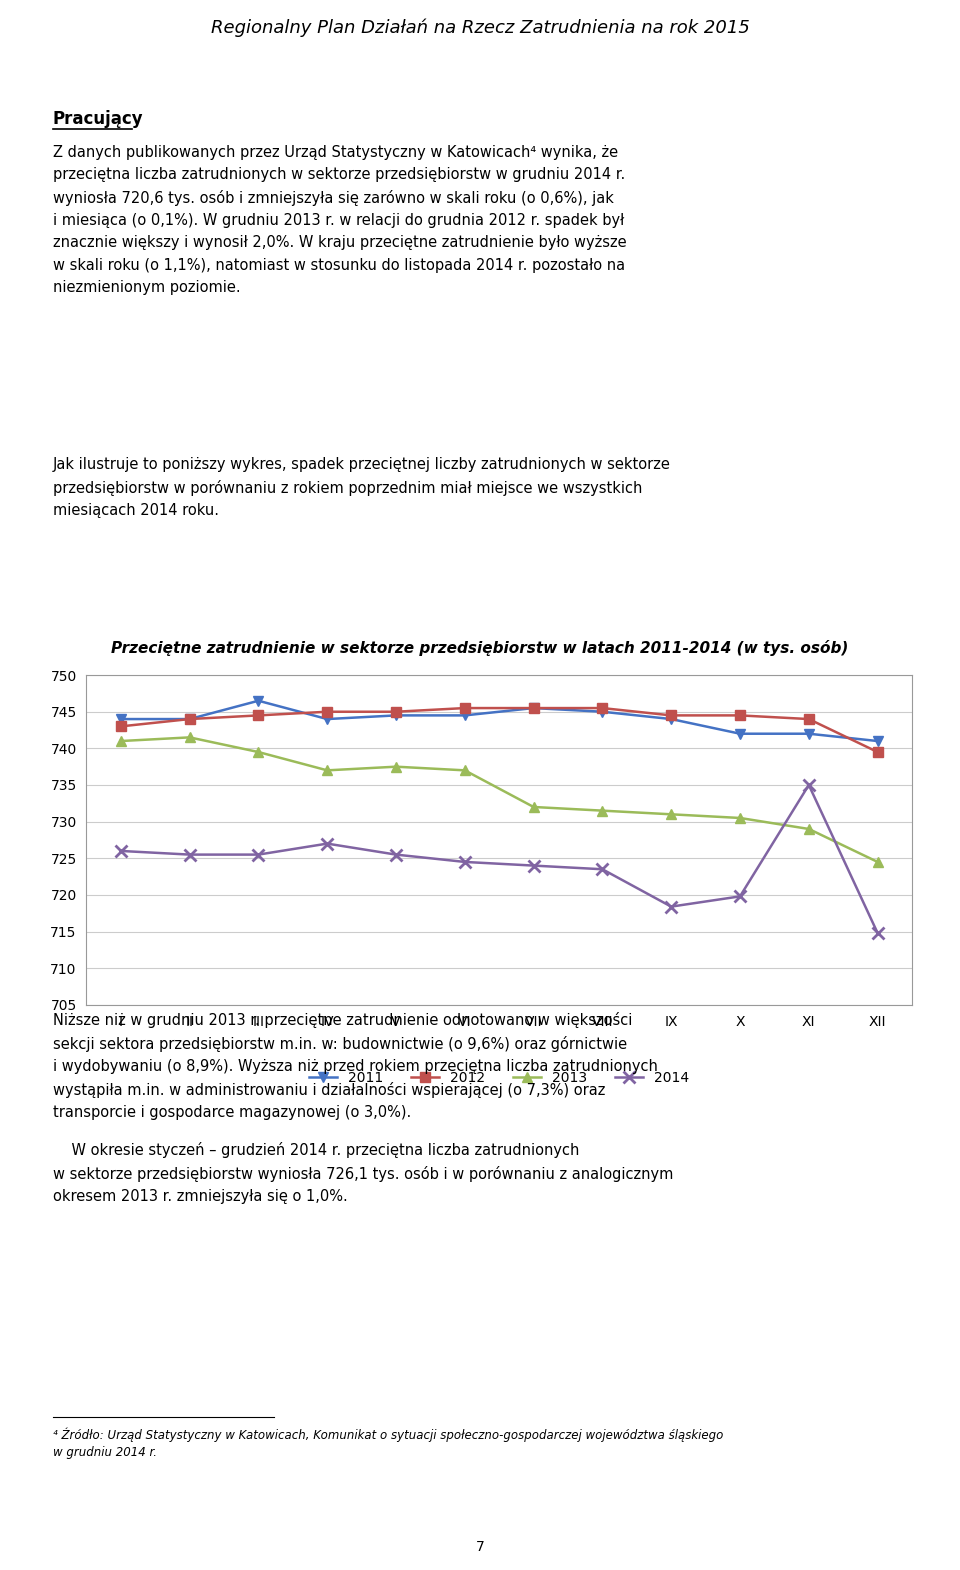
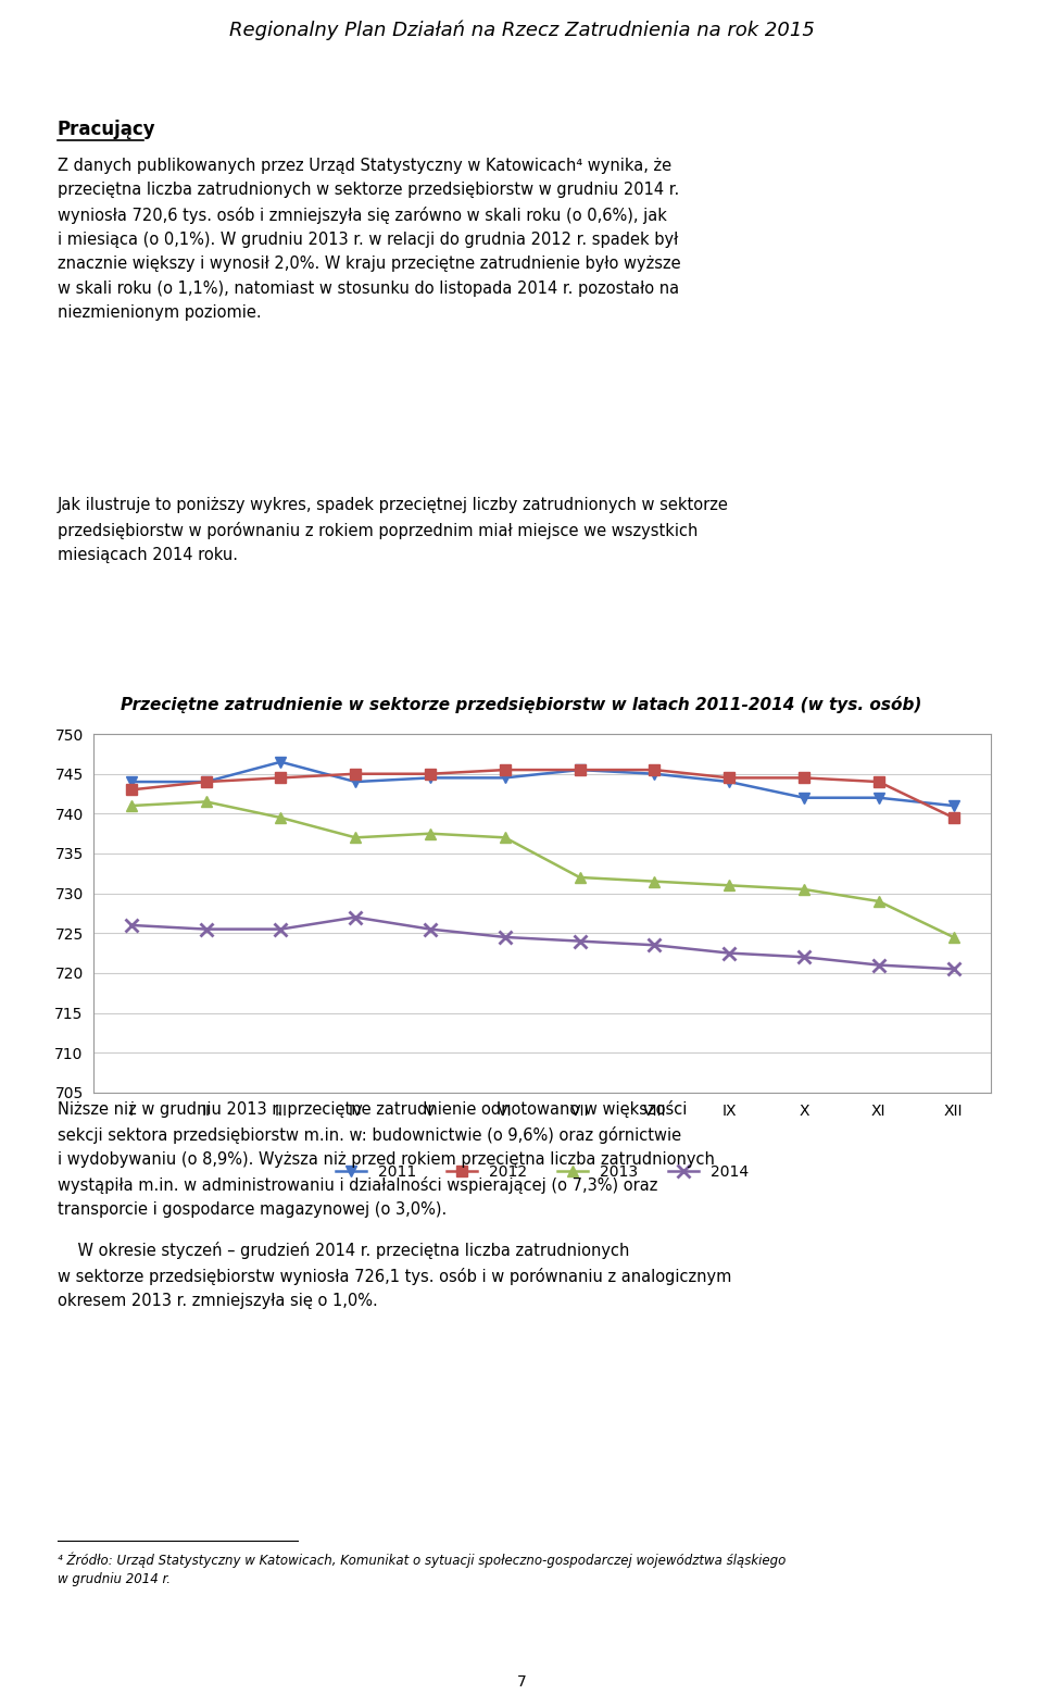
2014/IX: 718.4 -> 722.5
2014/X: 719.8 -> 722.0
2014/XI: 735.0 -> 721.0
2014/XII: 714.8 -> 720.5
